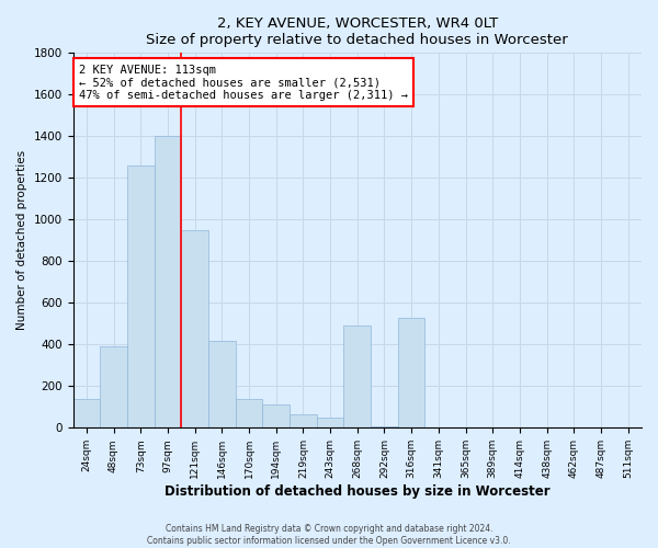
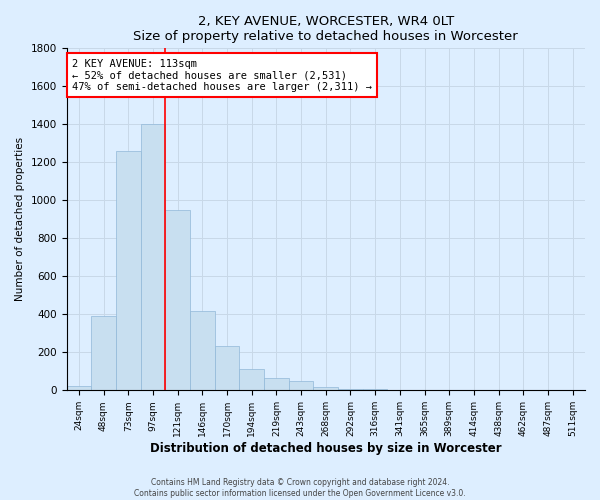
24sqm: 140 -> 20
170sqm: 140 -> 240
268sqm: 490 -> 20
316sqm: 530 -> 0
